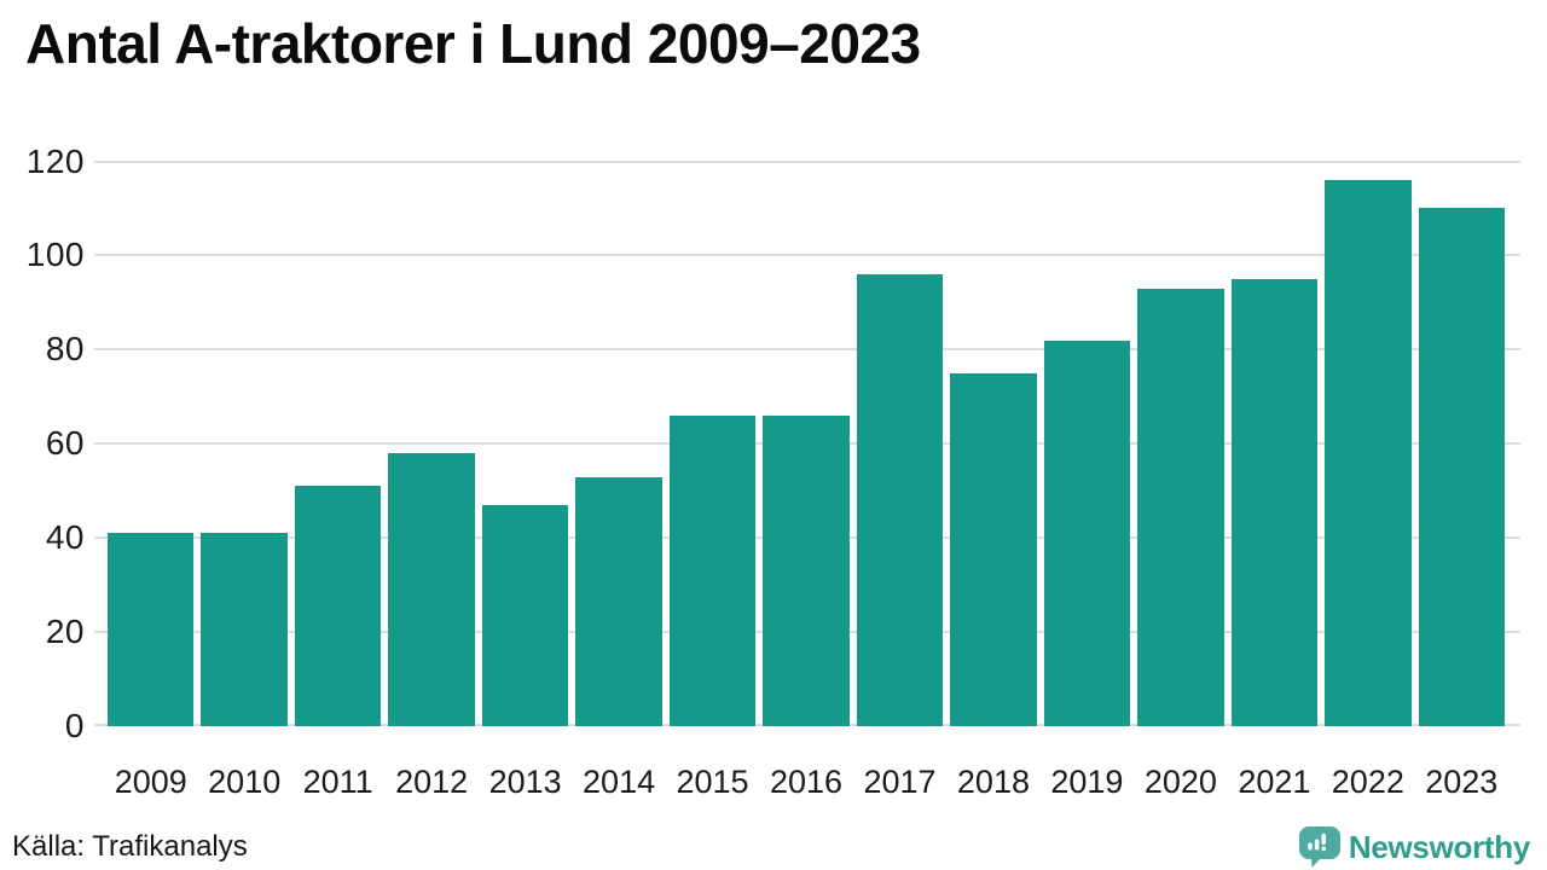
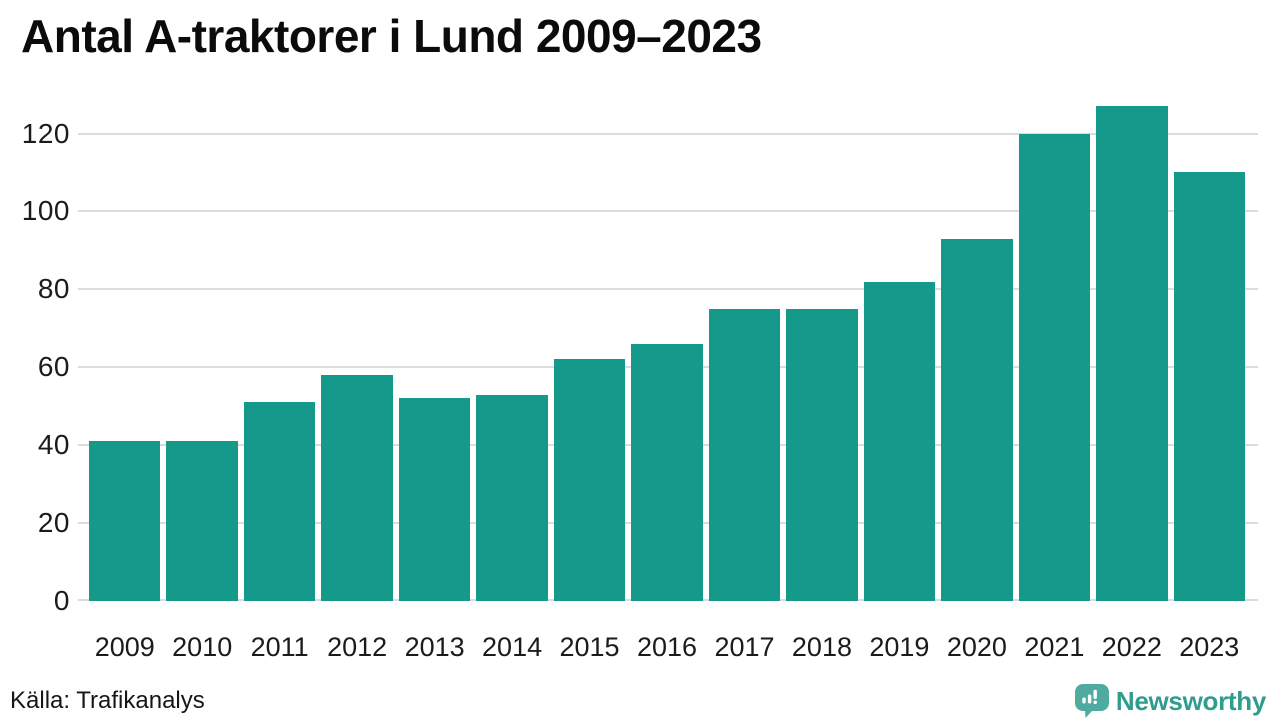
2013: 47 -> 52
2015: 66 -> 62
2017: 96 -> 75
2021: 95 -> 120
2022: 116 -> 127
